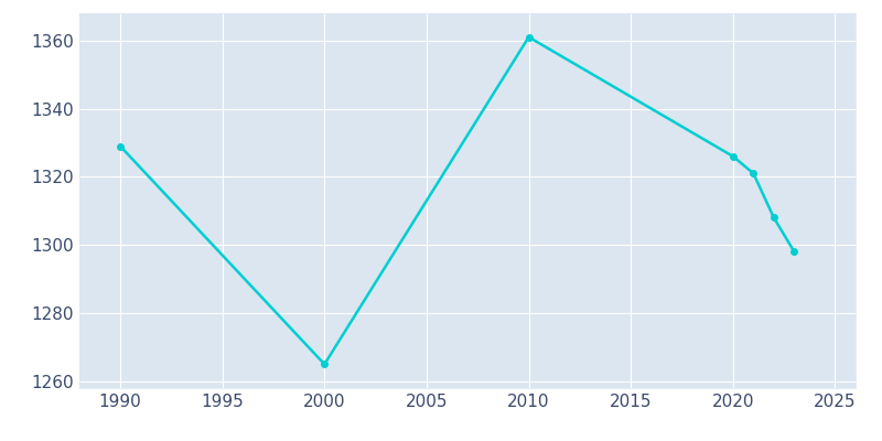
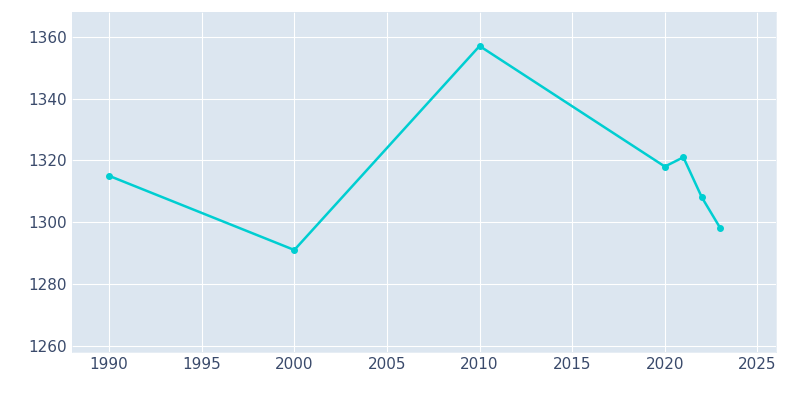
1990: 1329 -> 1315
2000: 1265 -> 1291
2010: 1361 -> 1357
2020: 1326 -> 1318
